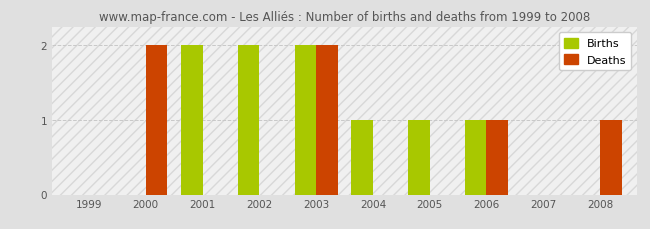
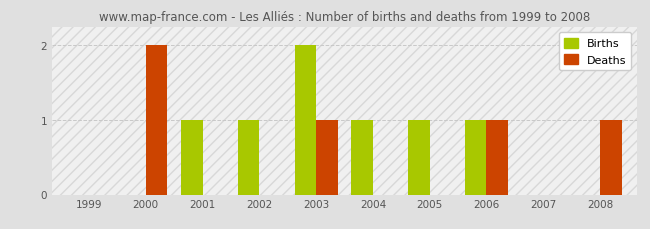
Births/2001: 2 -> 1
Births/2002: 2 -> 1
Deaths/2003: 2 -> 1
